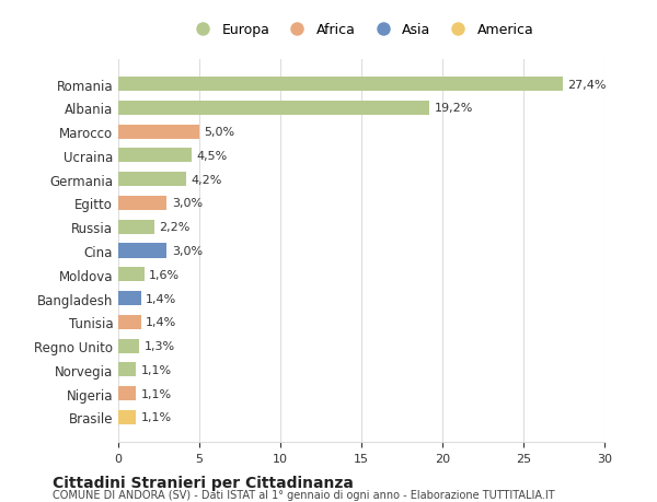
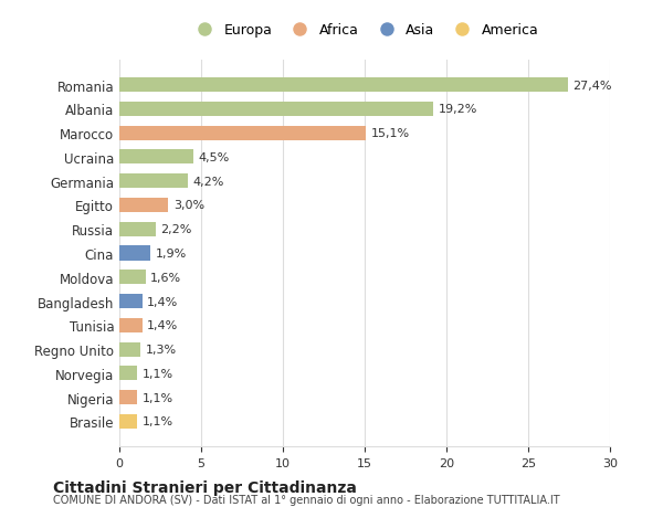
Marocco: 5,0% -> 15,1%
Cina: 3,0% -> 1,9%
